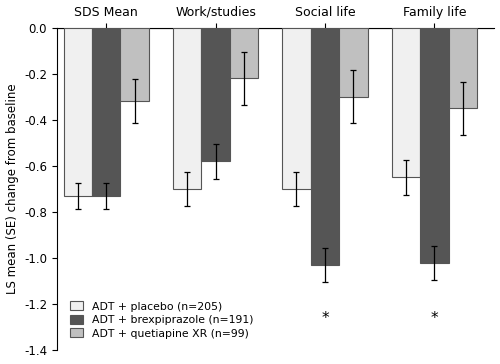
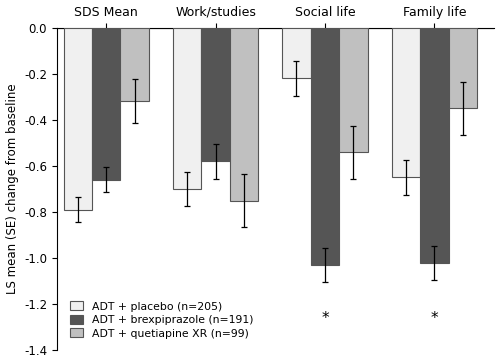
ADT + placebo (n=205)/SDS Mean: -0.73 -> -0.79
ADT + brexpiprazole (n=191)/SDS Mean: -0.73 -> -0.66
ADT + quetiapine XR (n=99)/Work/studies: -0.22 -> -0.75
ADT + placebo (n=205)/Social life: -0.70 -> -0.22
ADT + quetiapine XR (n=99)/Social life: -0.30 -> -0.54
